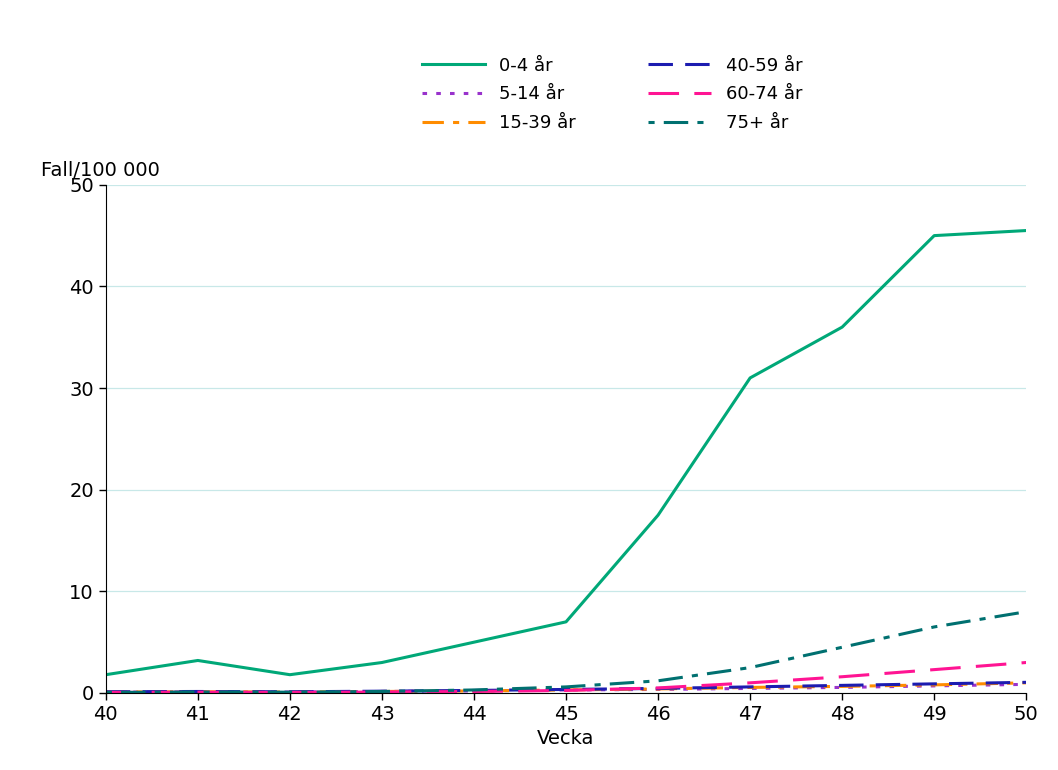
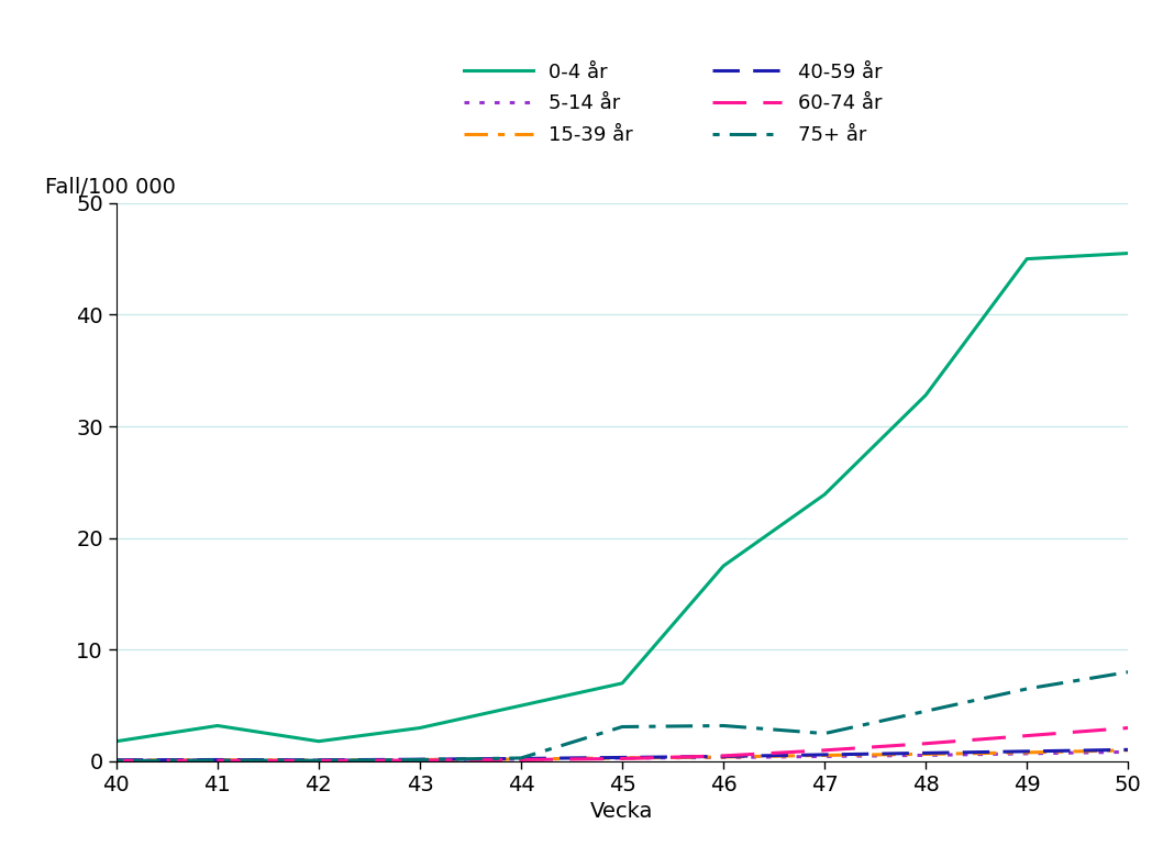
75+ år/45: 0.6 -> 3.1
75+ år/46: 1.2 -> 3.2
0-4 år/47: 31.0 -> 23.9
0-4 år/48: 36.0 -> 32.8
